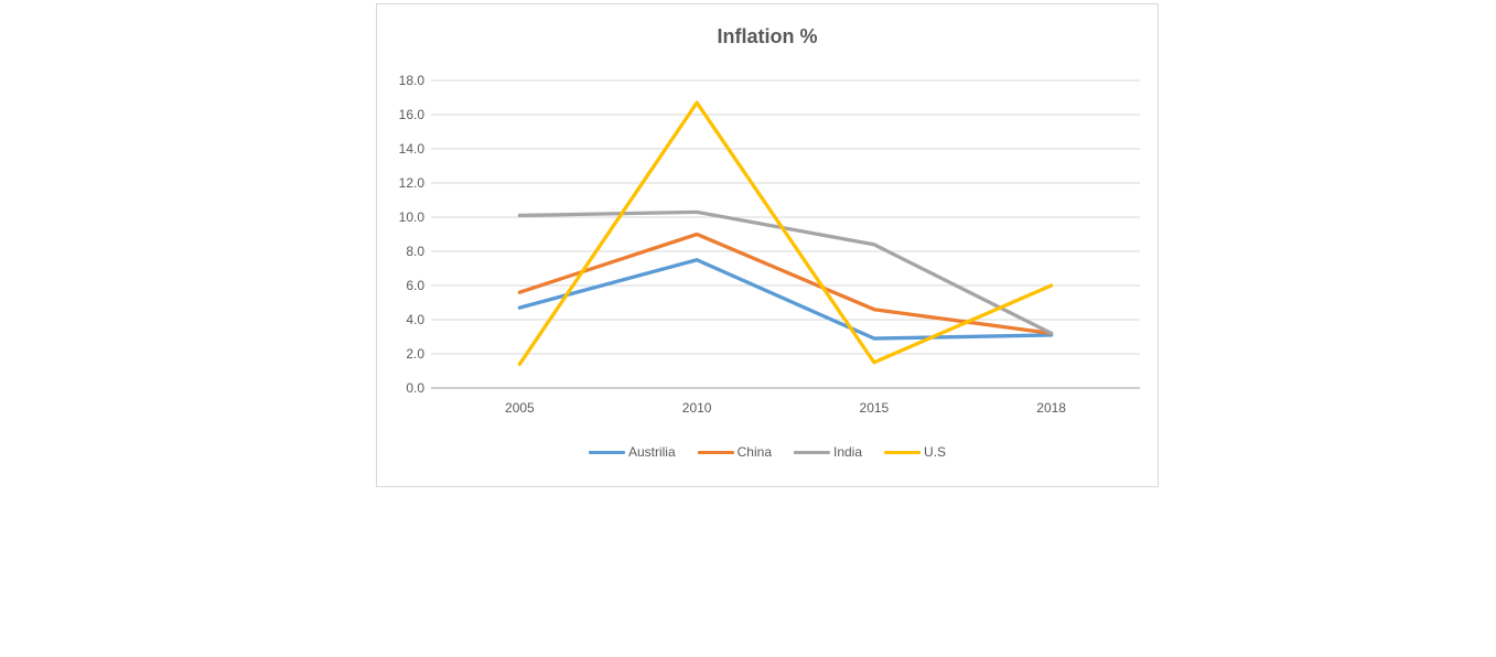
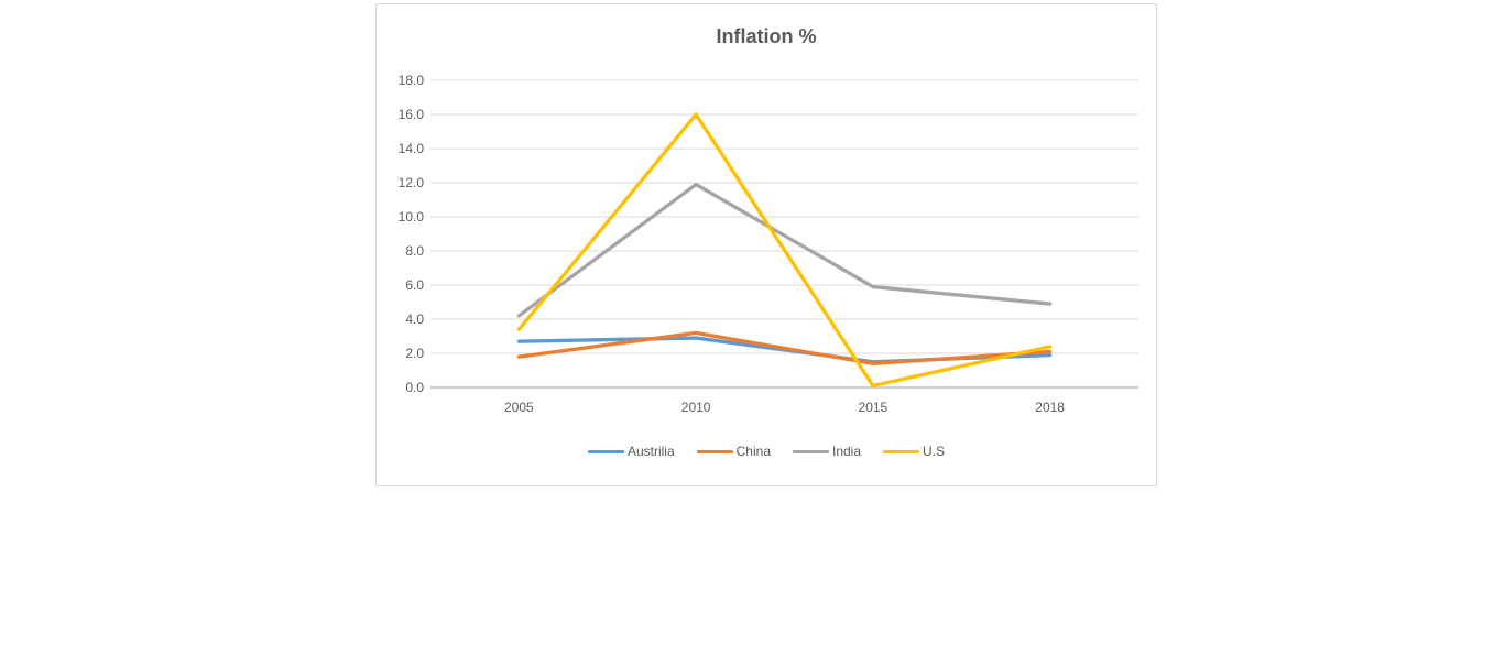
Austrilia/2005: 4.7 -> 2.7
China/2005: 5.6 -> 1.8
India/2005: 10.1 -> 4.2
U.S/2005: 1.4 -> 3.4
Austrilia/2010: 7.5 -> 2.9
China/2010: 9.0 -> 3.2
India/2010: 10.3 -> 11.9
U.S/2010: 16.7 -> 16.0
Austrilia/2015: 2.9 -> 1.5
China/2015: 4.6 -> 1.4
India/2015: 8.4 -> 5.9
U.S/2015: 1.5 -> 0.1
Austrilia/2018: 3.1 -> 1.9
China/2018: 3.2 -> 2.1
India/2018: 3.2 -> 4.9
U.S/2018: 6.0 -> 2.4
